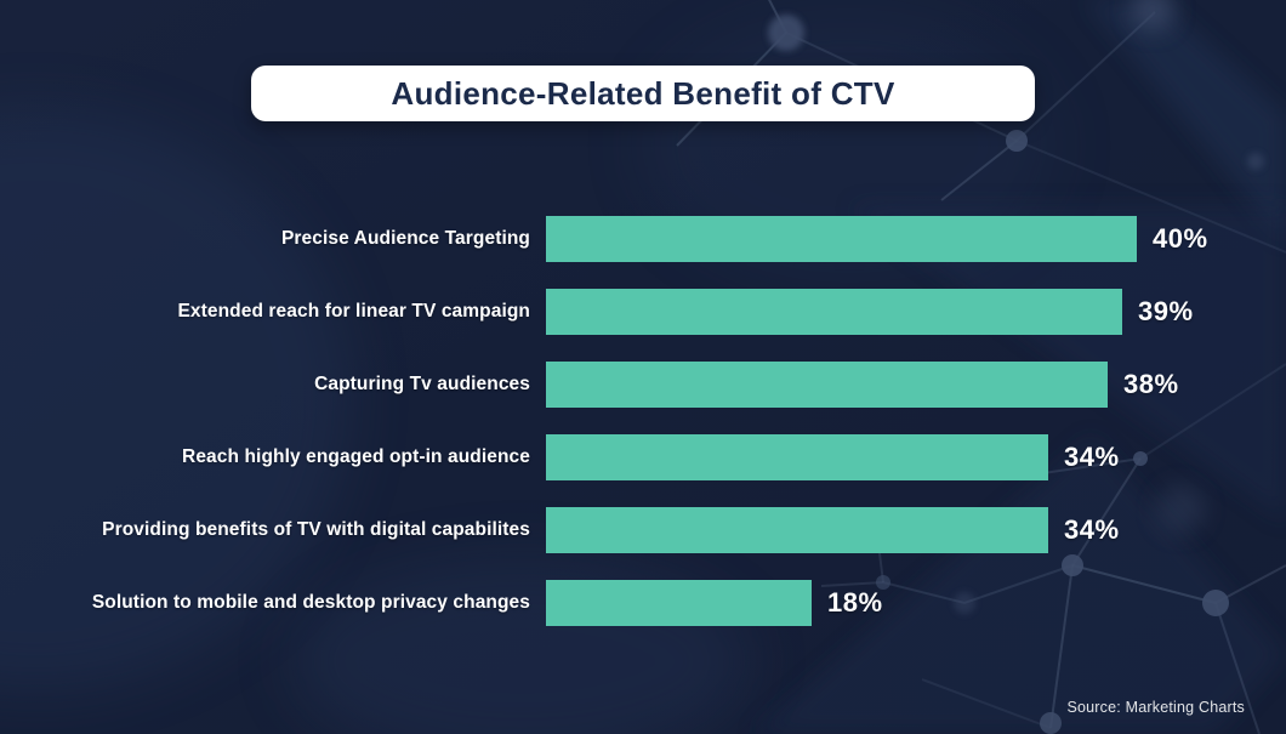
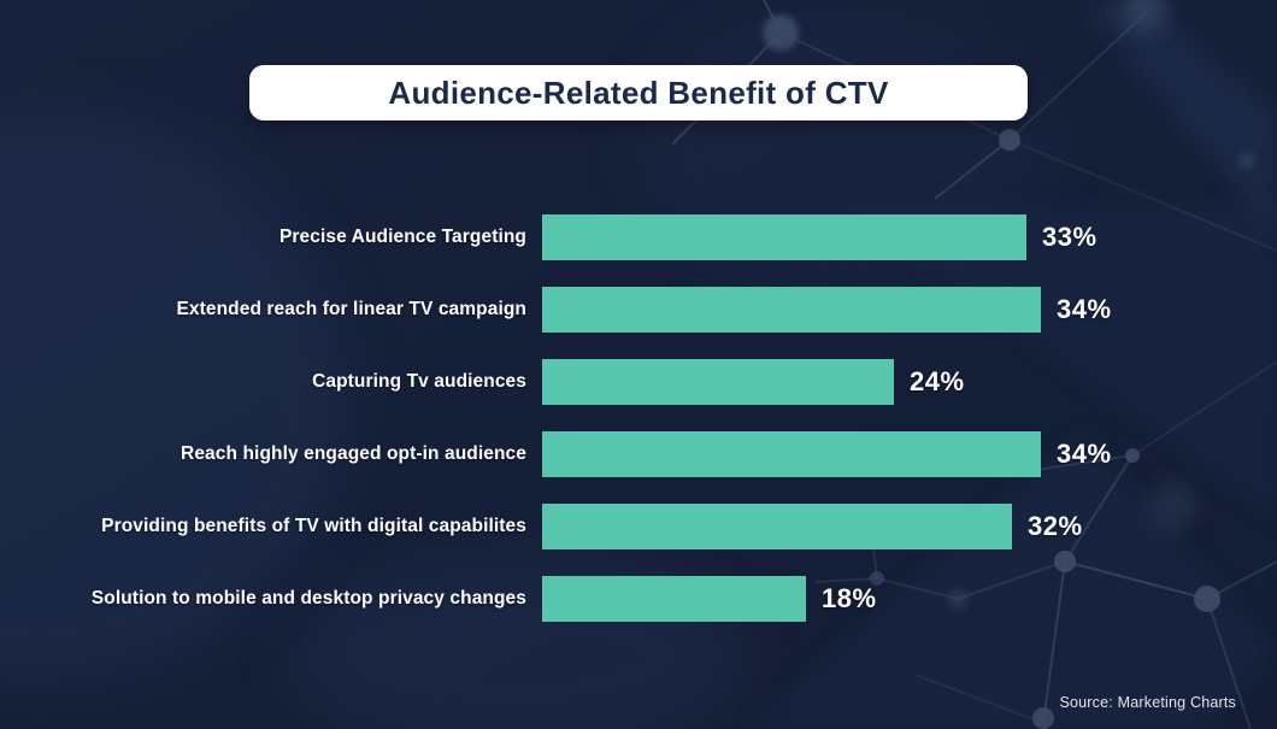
Precise Audience Targeting: 40% -> 33%
Extended reach for linear TV campaign: 39% -> 34%
Capturing Tv audiences: 38% -> 24%
Providing benefits of TV with digital capabilites: 34% -> 32%
